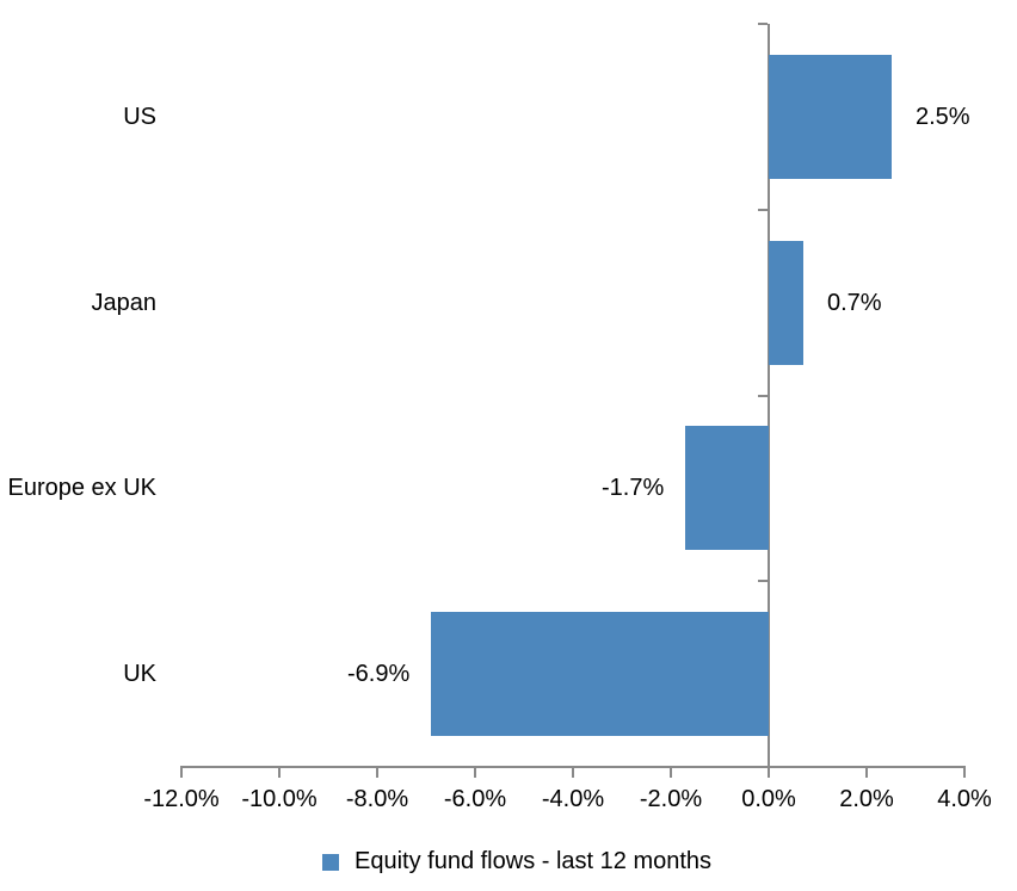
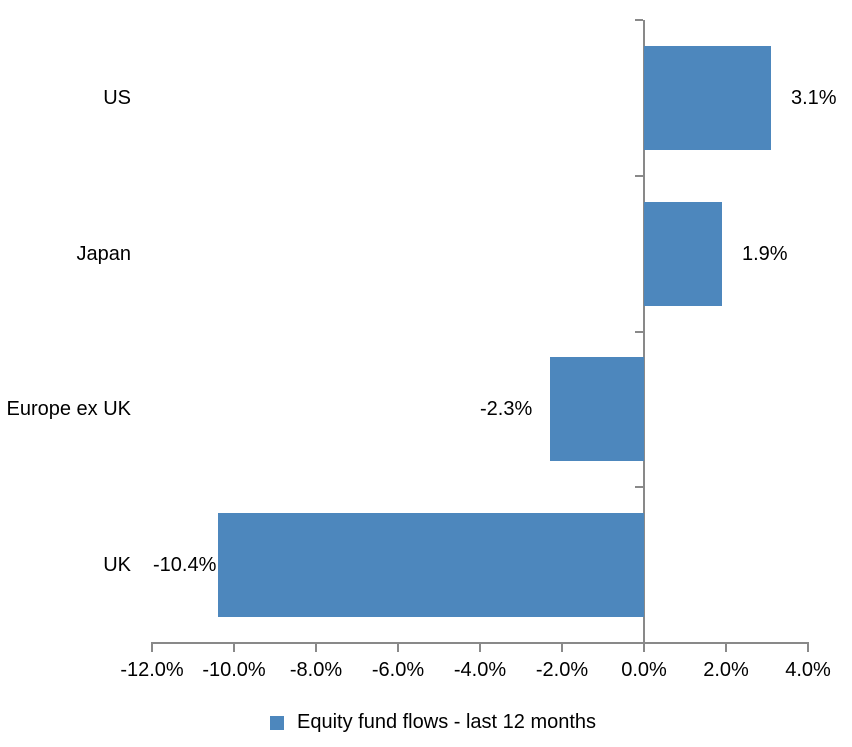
US: 2.5% -> 3.1%
Japan: 0.7% -> 1.9%
Europe ex UK: -1.7% -> -2.3%
UK: -6.9% -> -10.4%
